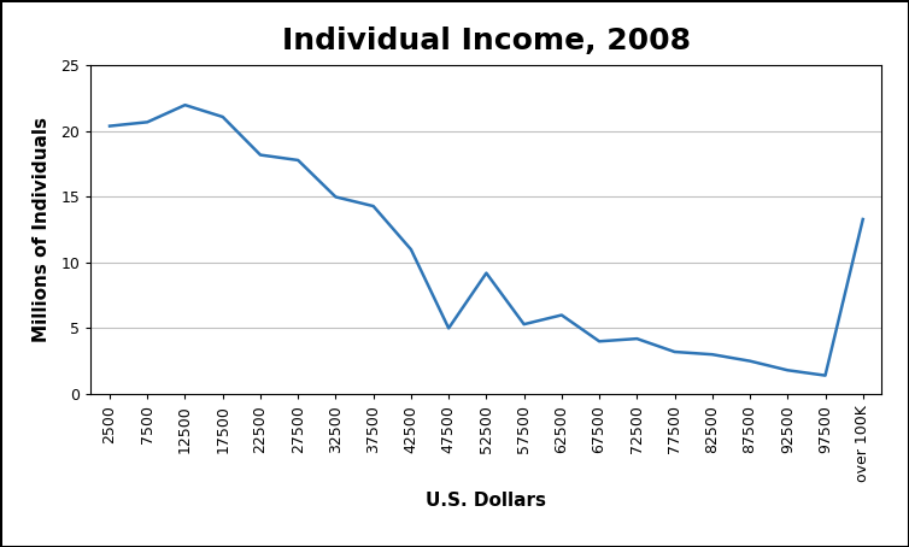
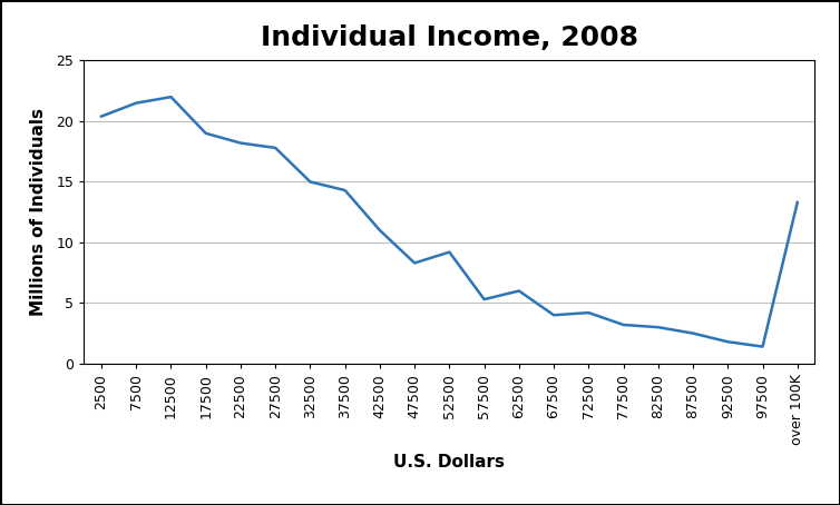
7500: 20.7 -> 21.5
17500: 21.1 -> 19.0
47500: 5.0 -> 8.3
